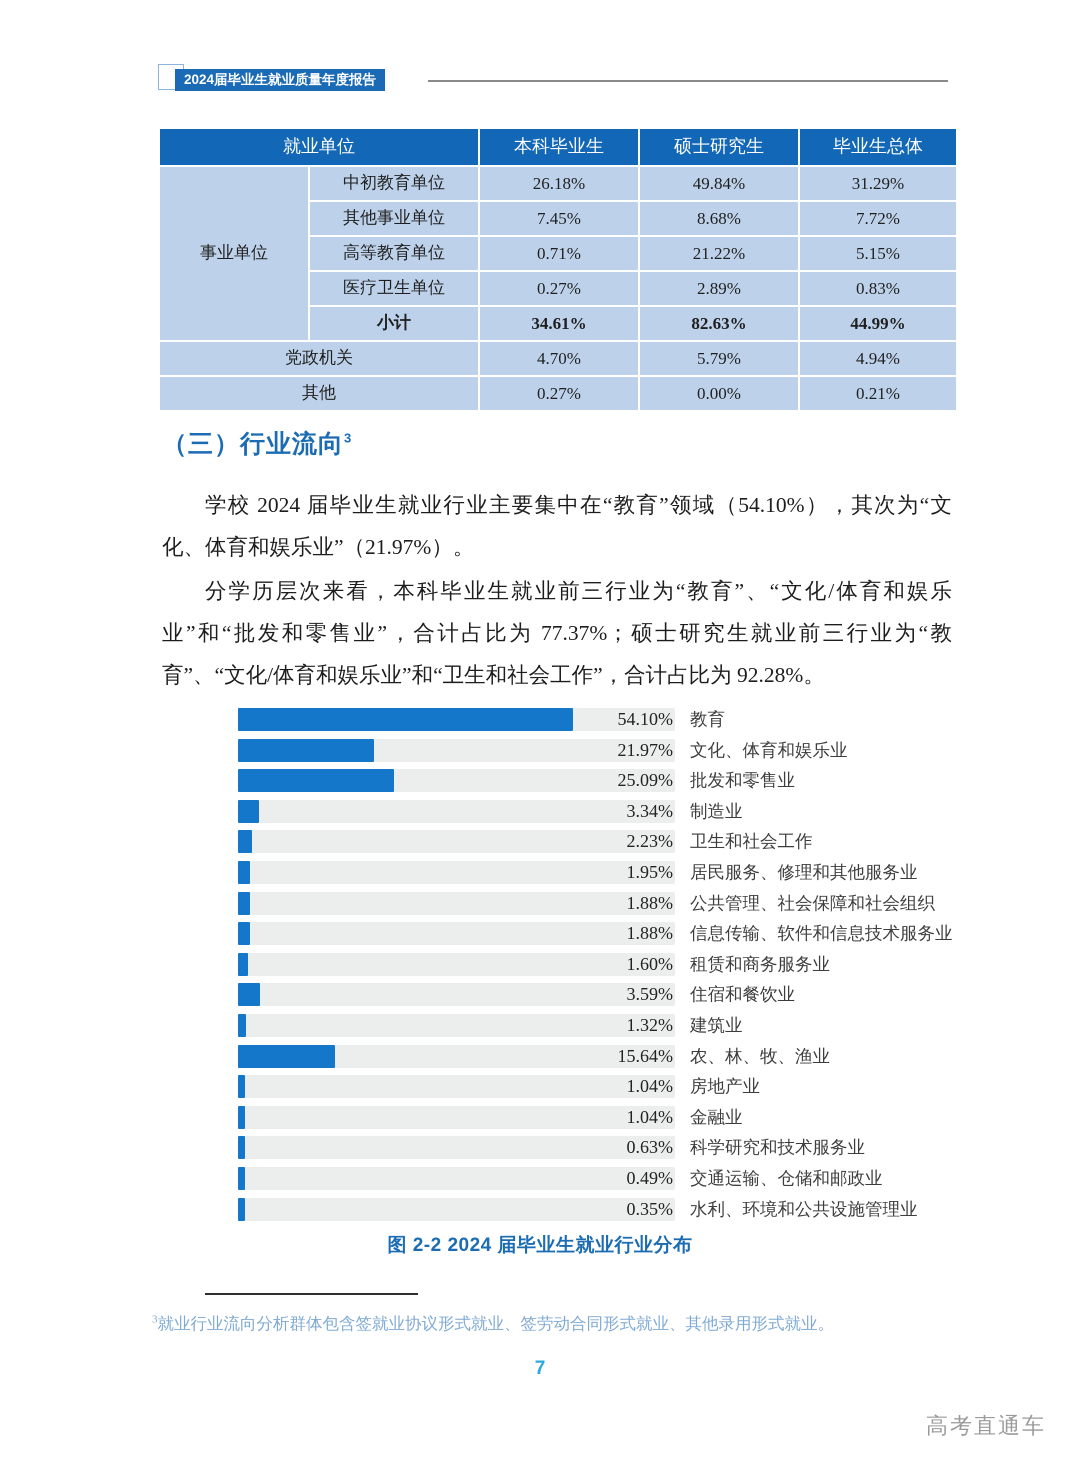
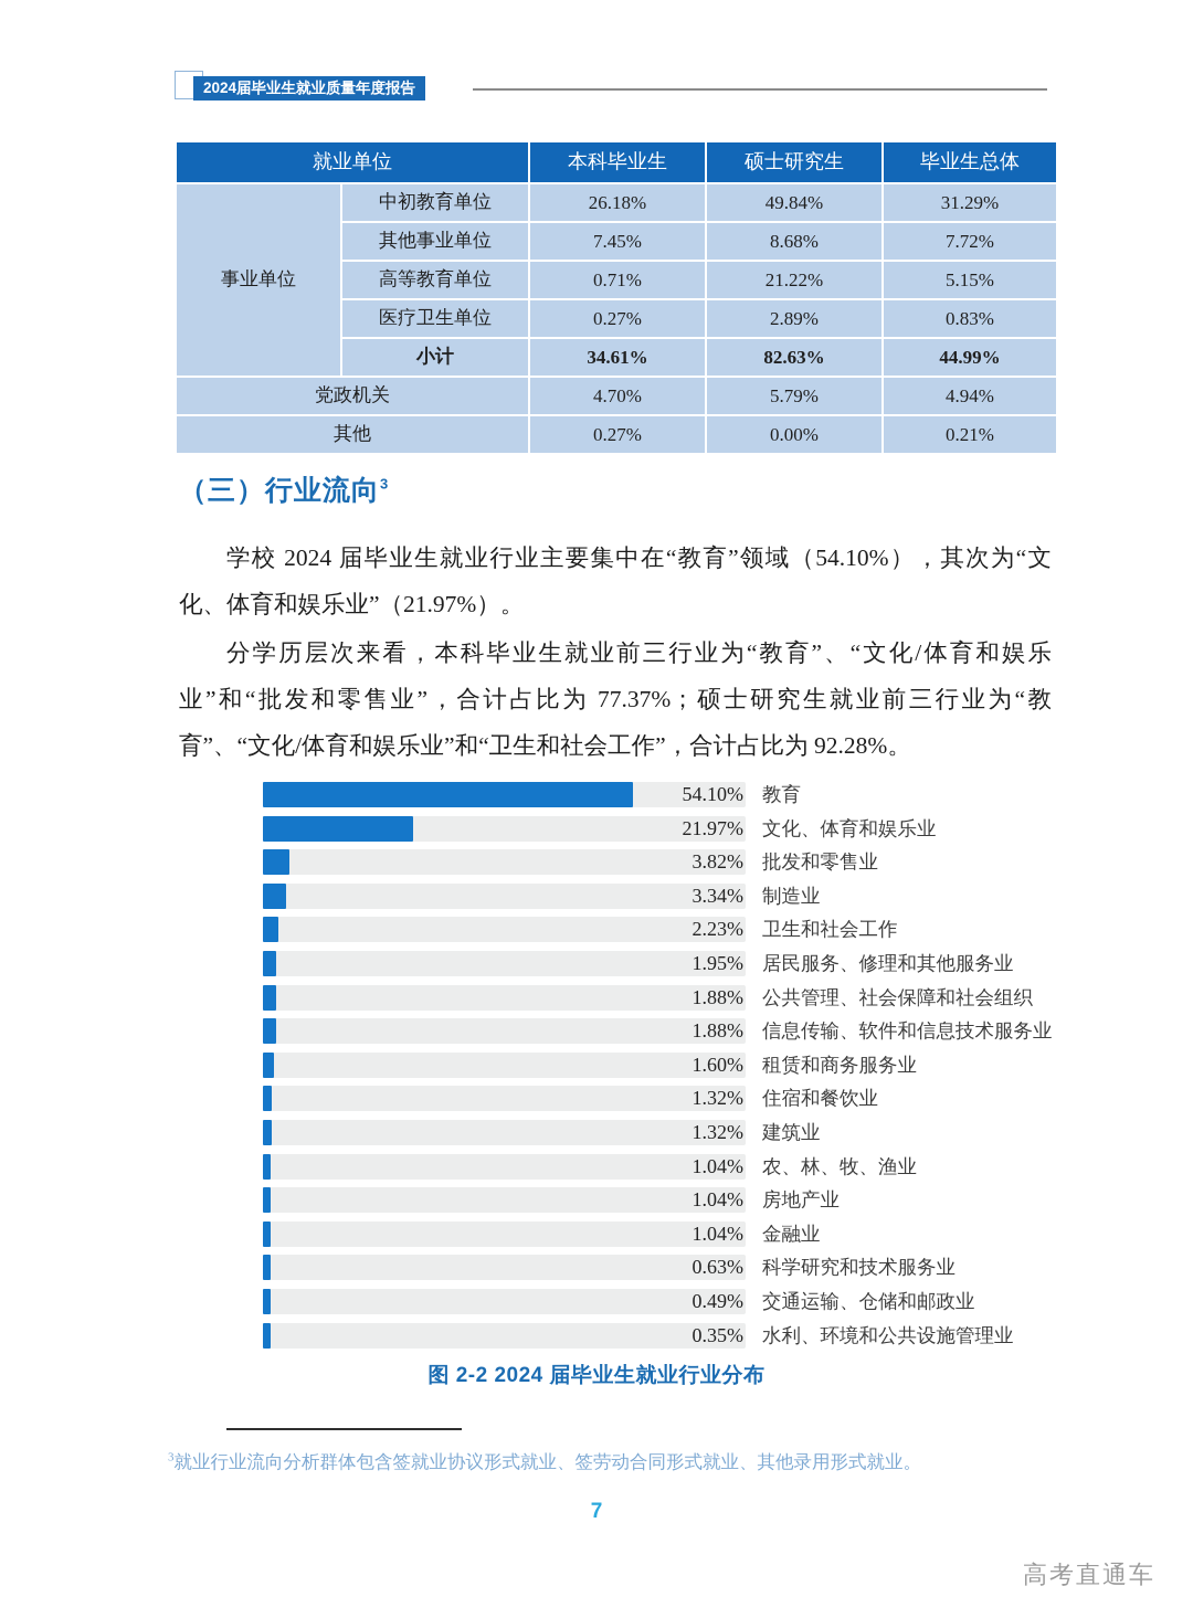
批发和零售业: 25.09% -> 3.82%
住宿和餐饮业: 3.59% -> 1.32%
农、林、牧、渔业: 15.64% -> 1.04%
